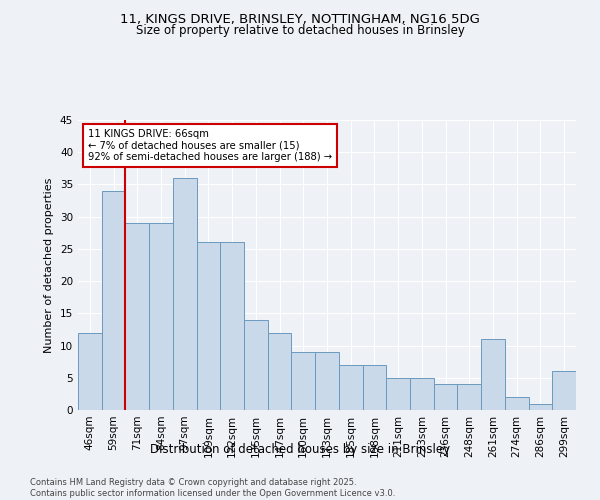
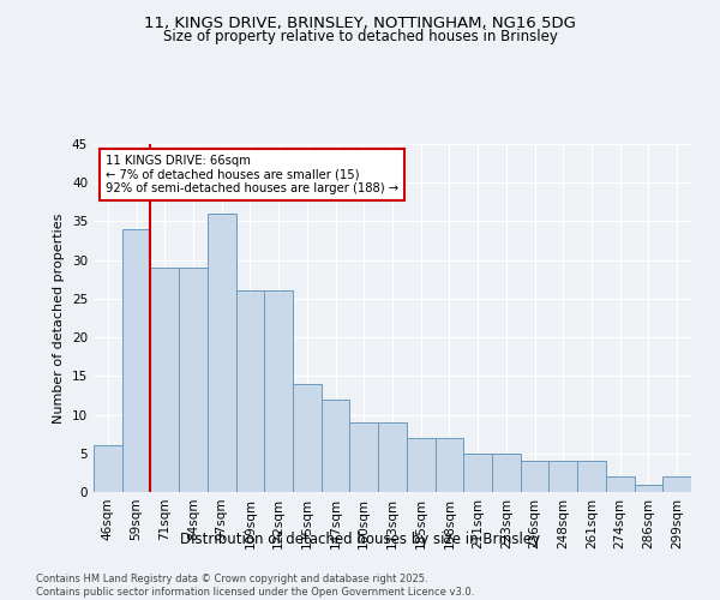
46sqm: 12 -> 6
261sqm: 11 -> 4
299sqm: 6 -> 2
